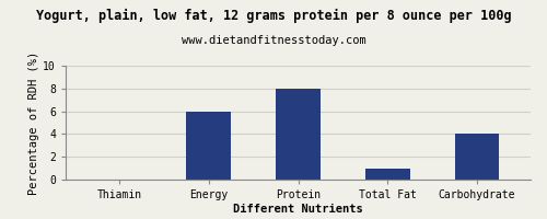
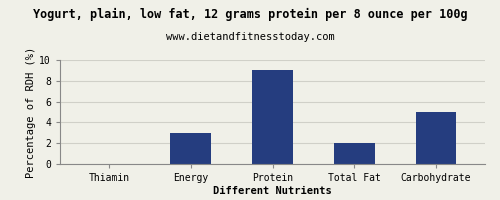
Energy: 6 -> 3
Protein: 8 -> 9
Total Fat: 1 -> 2
Carbohydrate: 4 -> 5
